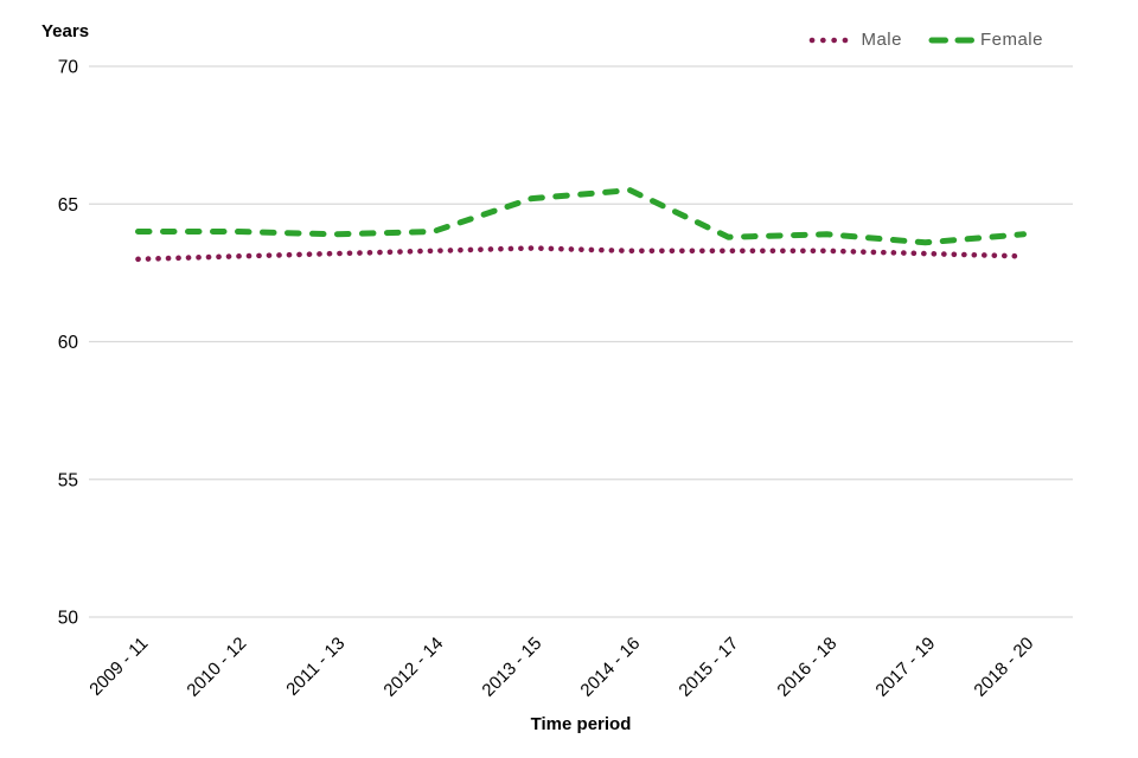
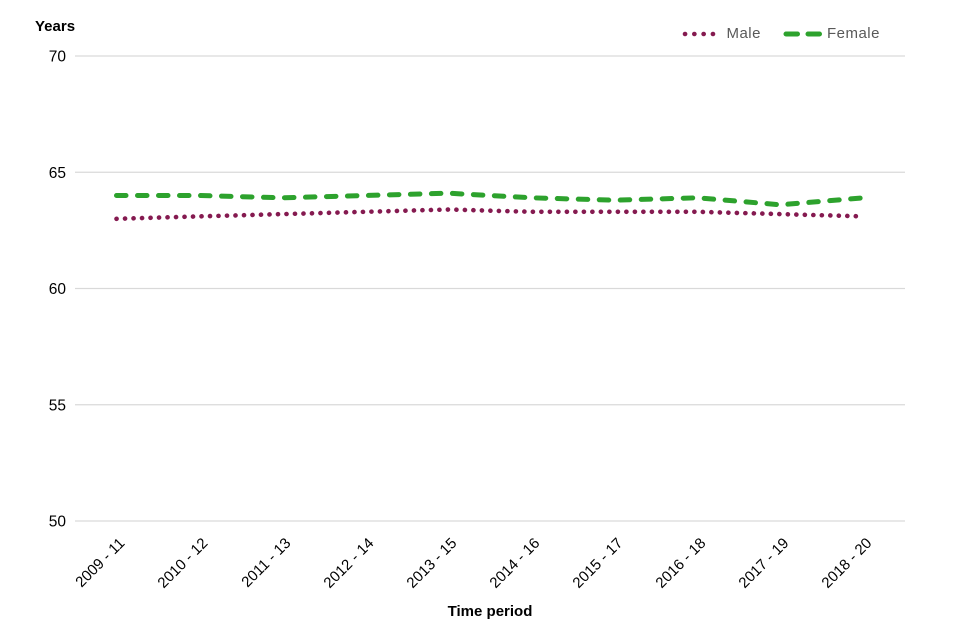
Female/2013 - 15: 65.2 -> 64.1
Female/2014 - 16: 65.5 -> 63.9
